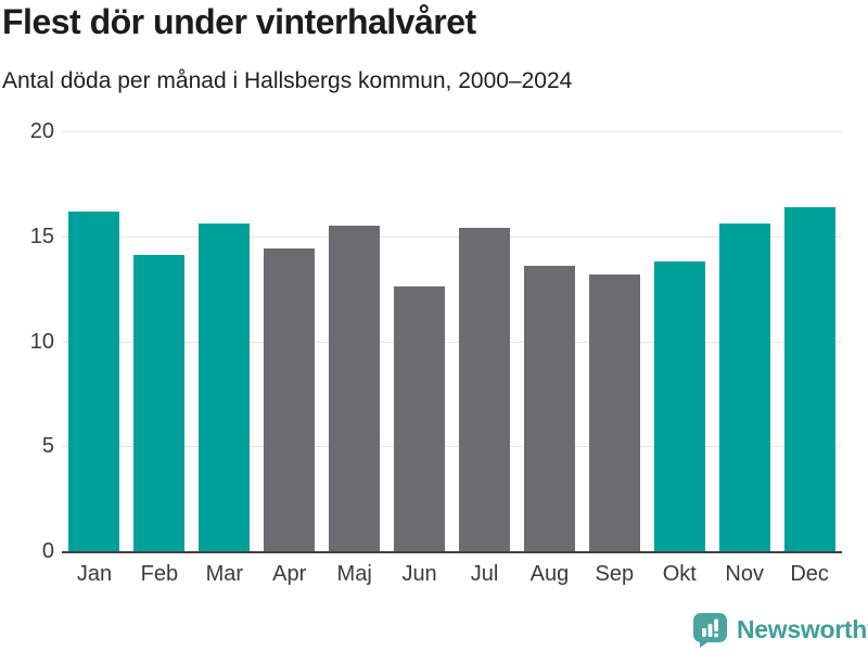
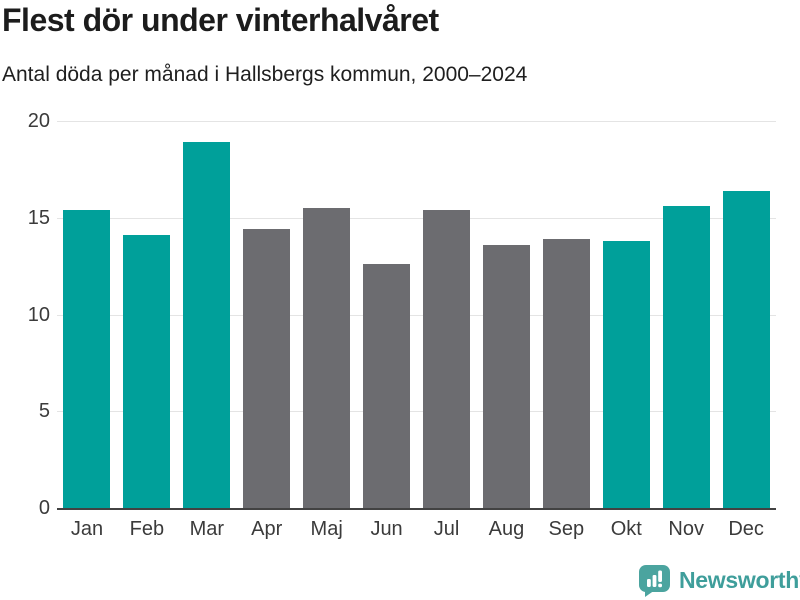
Jan: 16.2 -> 15.4
Mar: 15.6 -> 18.9
Sep: 13.2 -> 13.9
